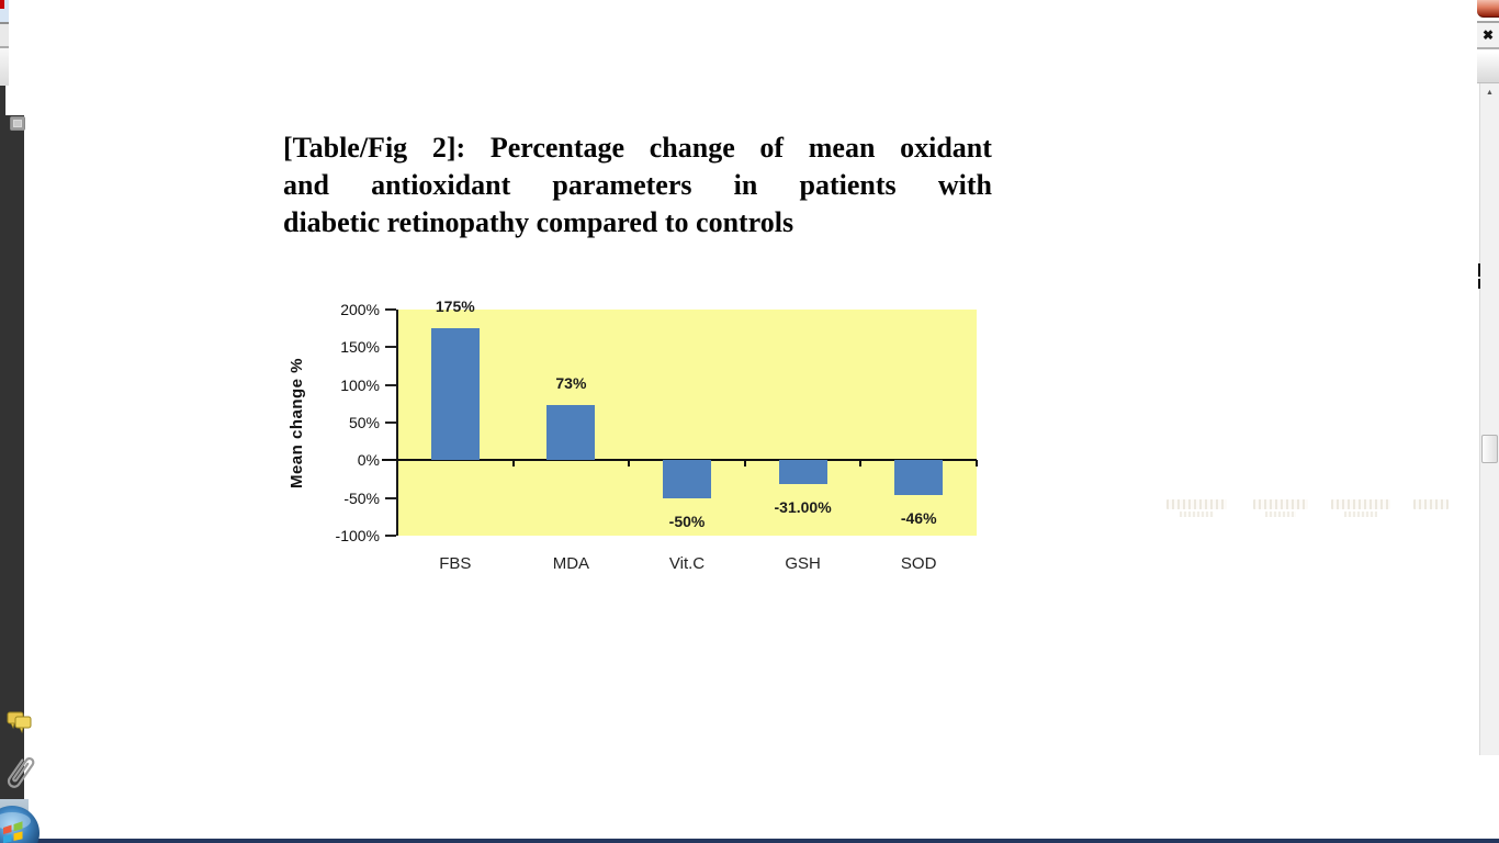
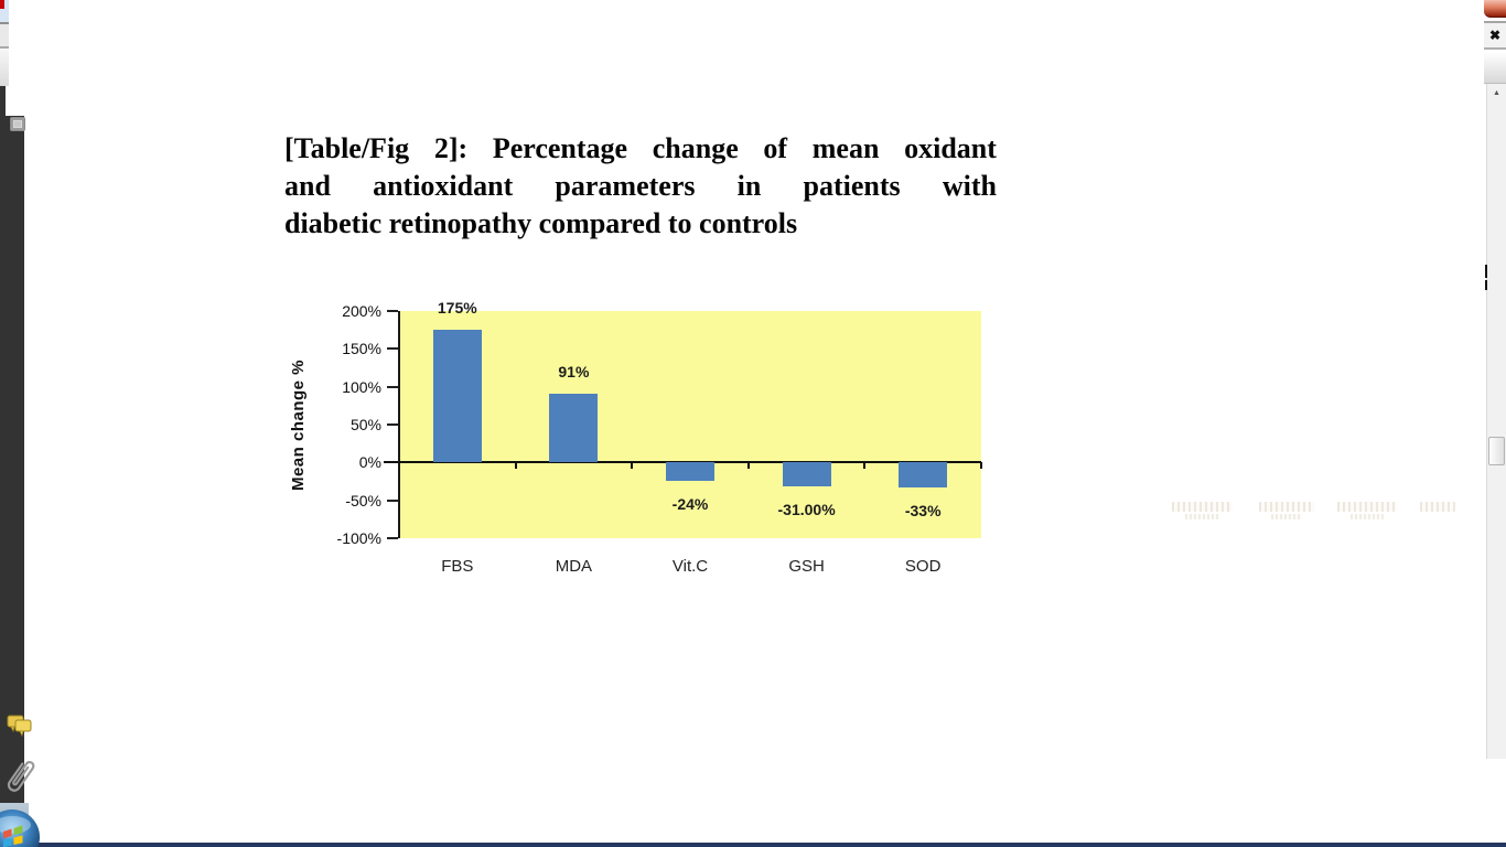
MDA: 73% -> 91%
Vit.C: -50% -> -24%
SOD: -46% -> -33%
